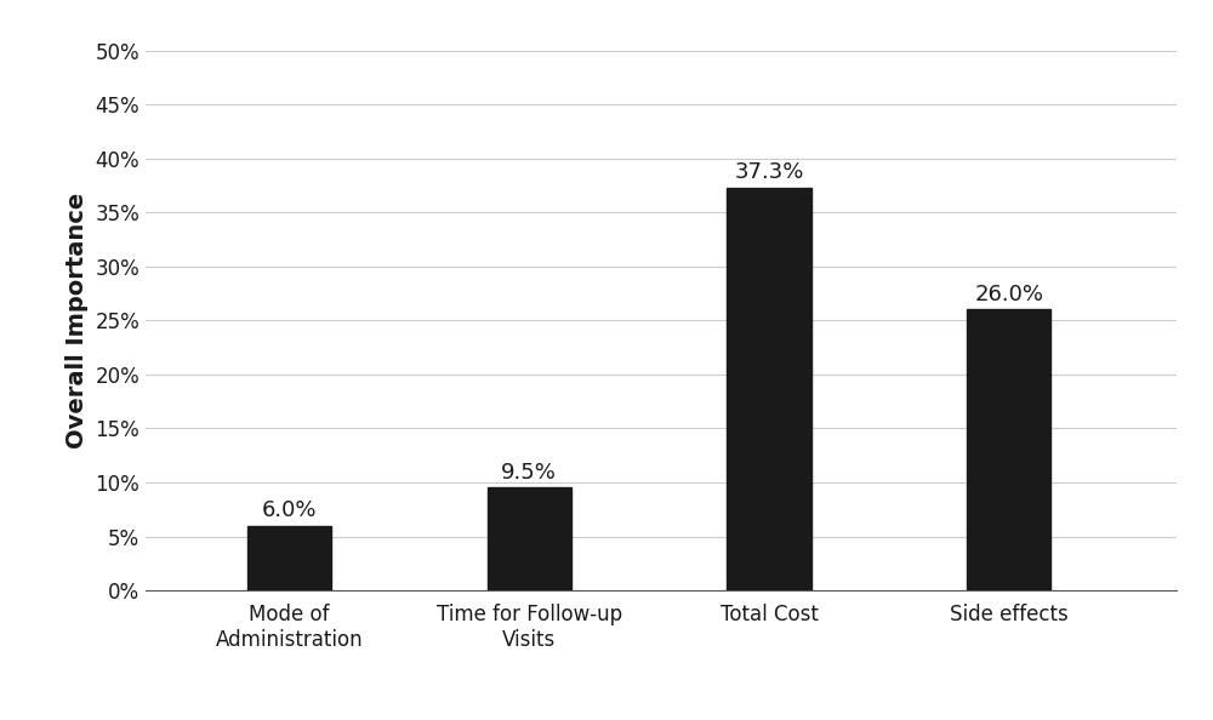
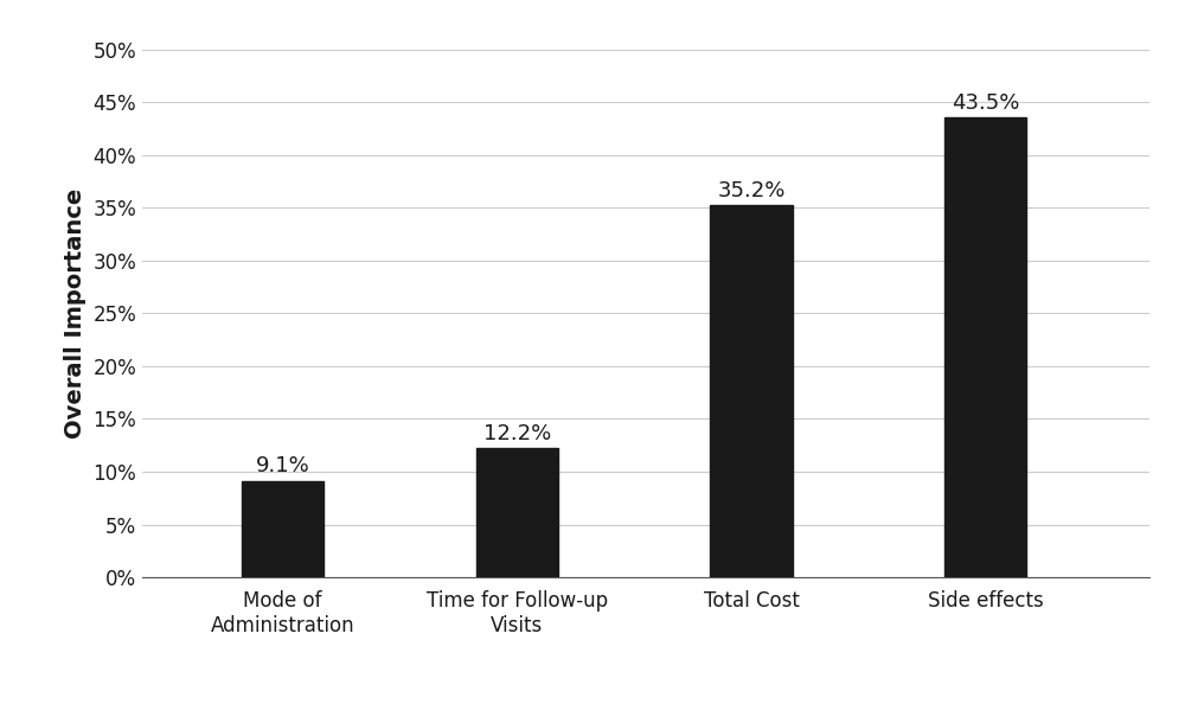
Mode of Administration: 6.0% -> 9.1%
Time for Follow-up Visits: 9.5% -> 12.2%
Total Cost: 37.3% -> 35.2%
Side effects: 26.0% -> 43.5%
